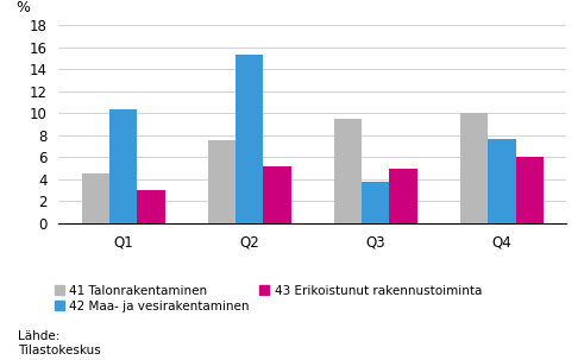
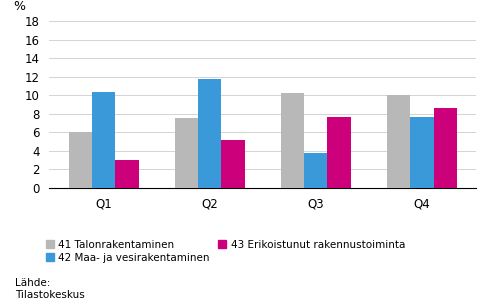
41 Talonrakentaminen/Q1: 4.5 -> 6.0
42 Maa- ja vesirakentaminen/Q2: 15.3 -> 11.8
41 Talonrakentaminen/Q3: 9.5 -> 10.2
43 Erikoistunut rakennustoiminta/Q3: 5.0 -> 7.6
43 Erikoistunut rakennustoiminta/Q4: 6.0 -> 8.6
